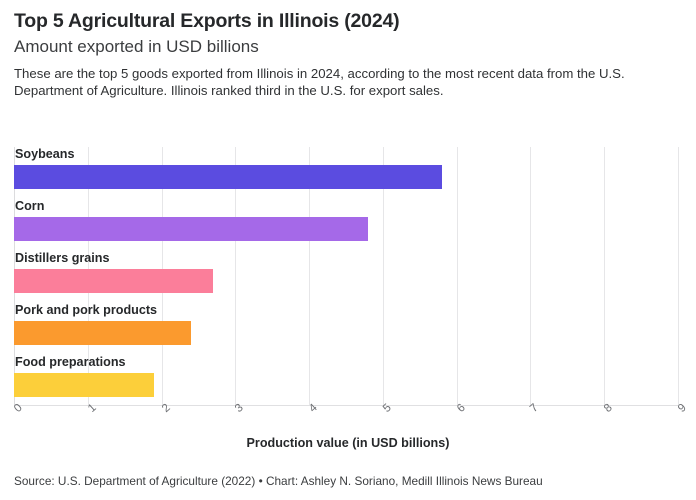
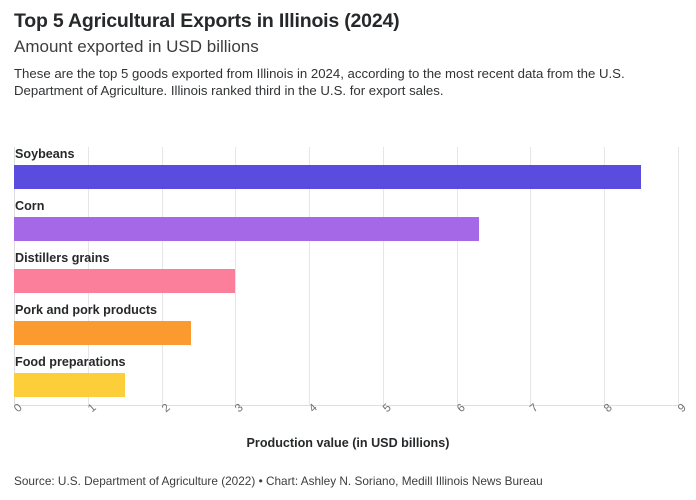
Soybeans: 5.8 -> 8.5
Corn: 4.8 -> 6.3
Distillers grains: 2.7 -> 3.0
Food preparations: 1.9 -> 1.5
